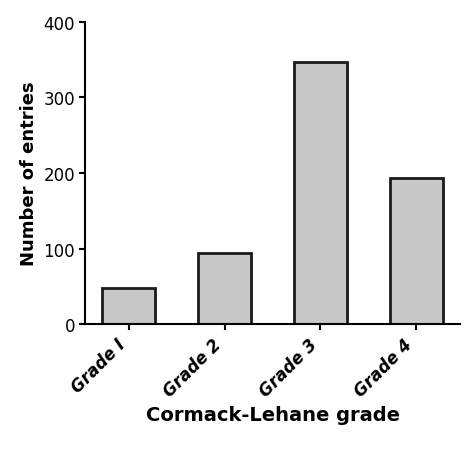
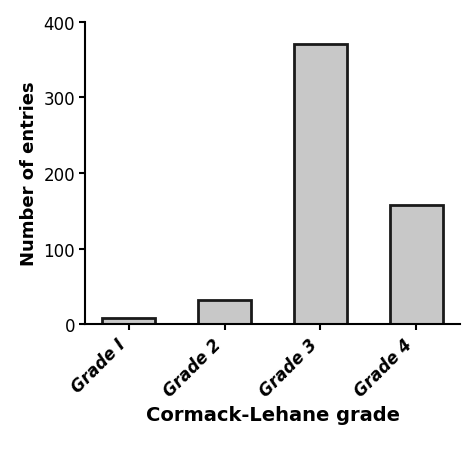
Grade I: 48 -> 8
Grade 2: 94 -> 32
Grade 3: 346 -> 370
Grade 4: 194 -> 158
